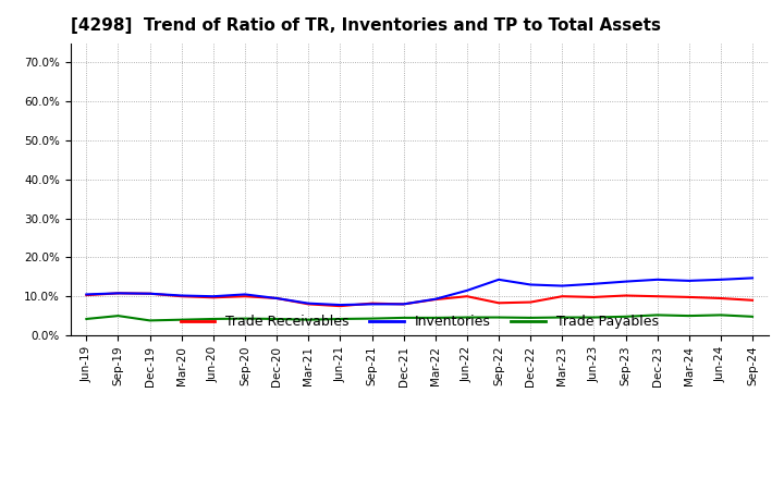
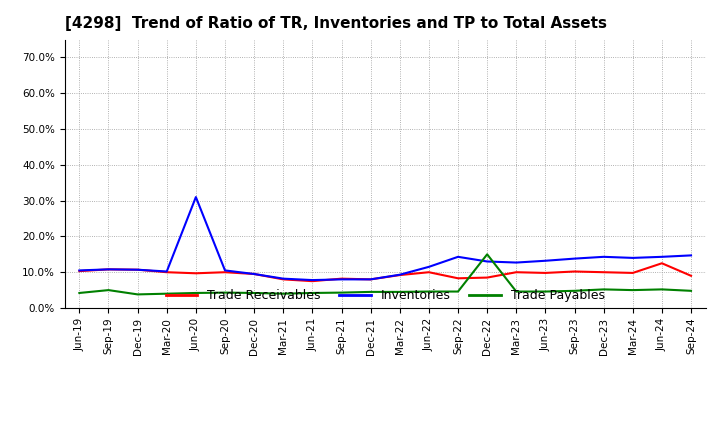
Inventories/Jun-20: 10.0% -> 31.0%
Trade Payables/Dec-22: 4.5% -> 15.0%
Trade Receivables/Jun-24: 9.5% -> 12.5%
